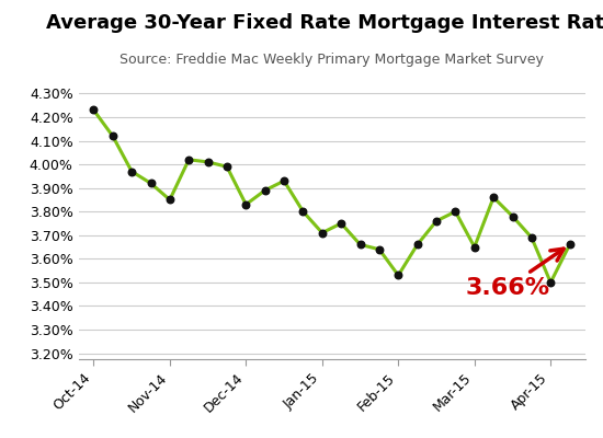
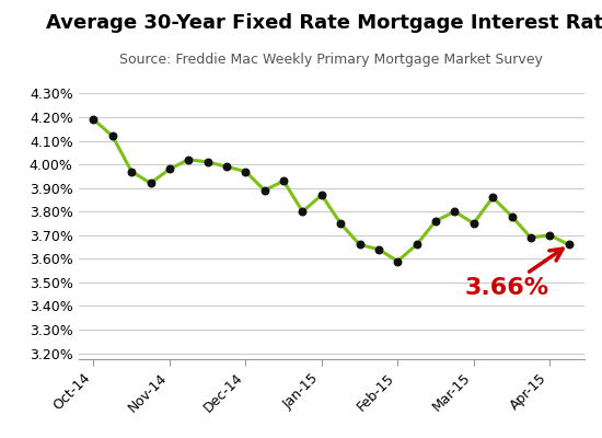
Oct-14: 4.23% -> 4.19%
Nov-14: 3.85% -> 3.98%
Dec-14: 3.83% -> 3.97%
Jan-15: 3.71% -> 3.87%
Feb-15: 3.53% -> 3.59%
Mar-15: 3.65% -> 3.75%
Apr-15: 3.50% -> 3.70%
